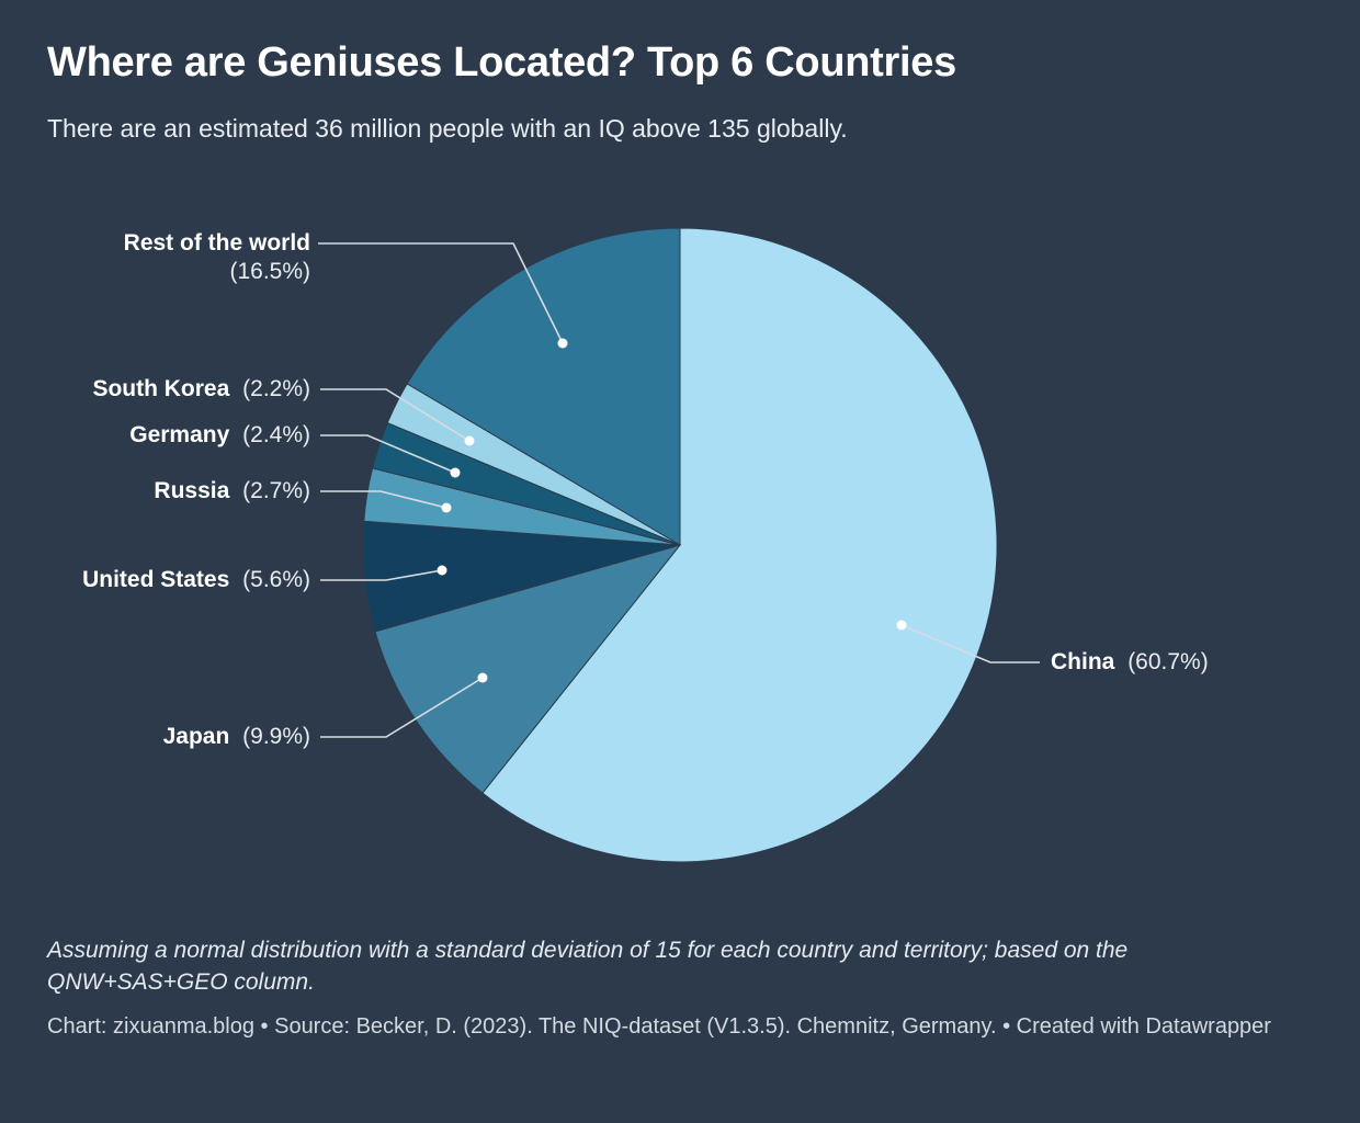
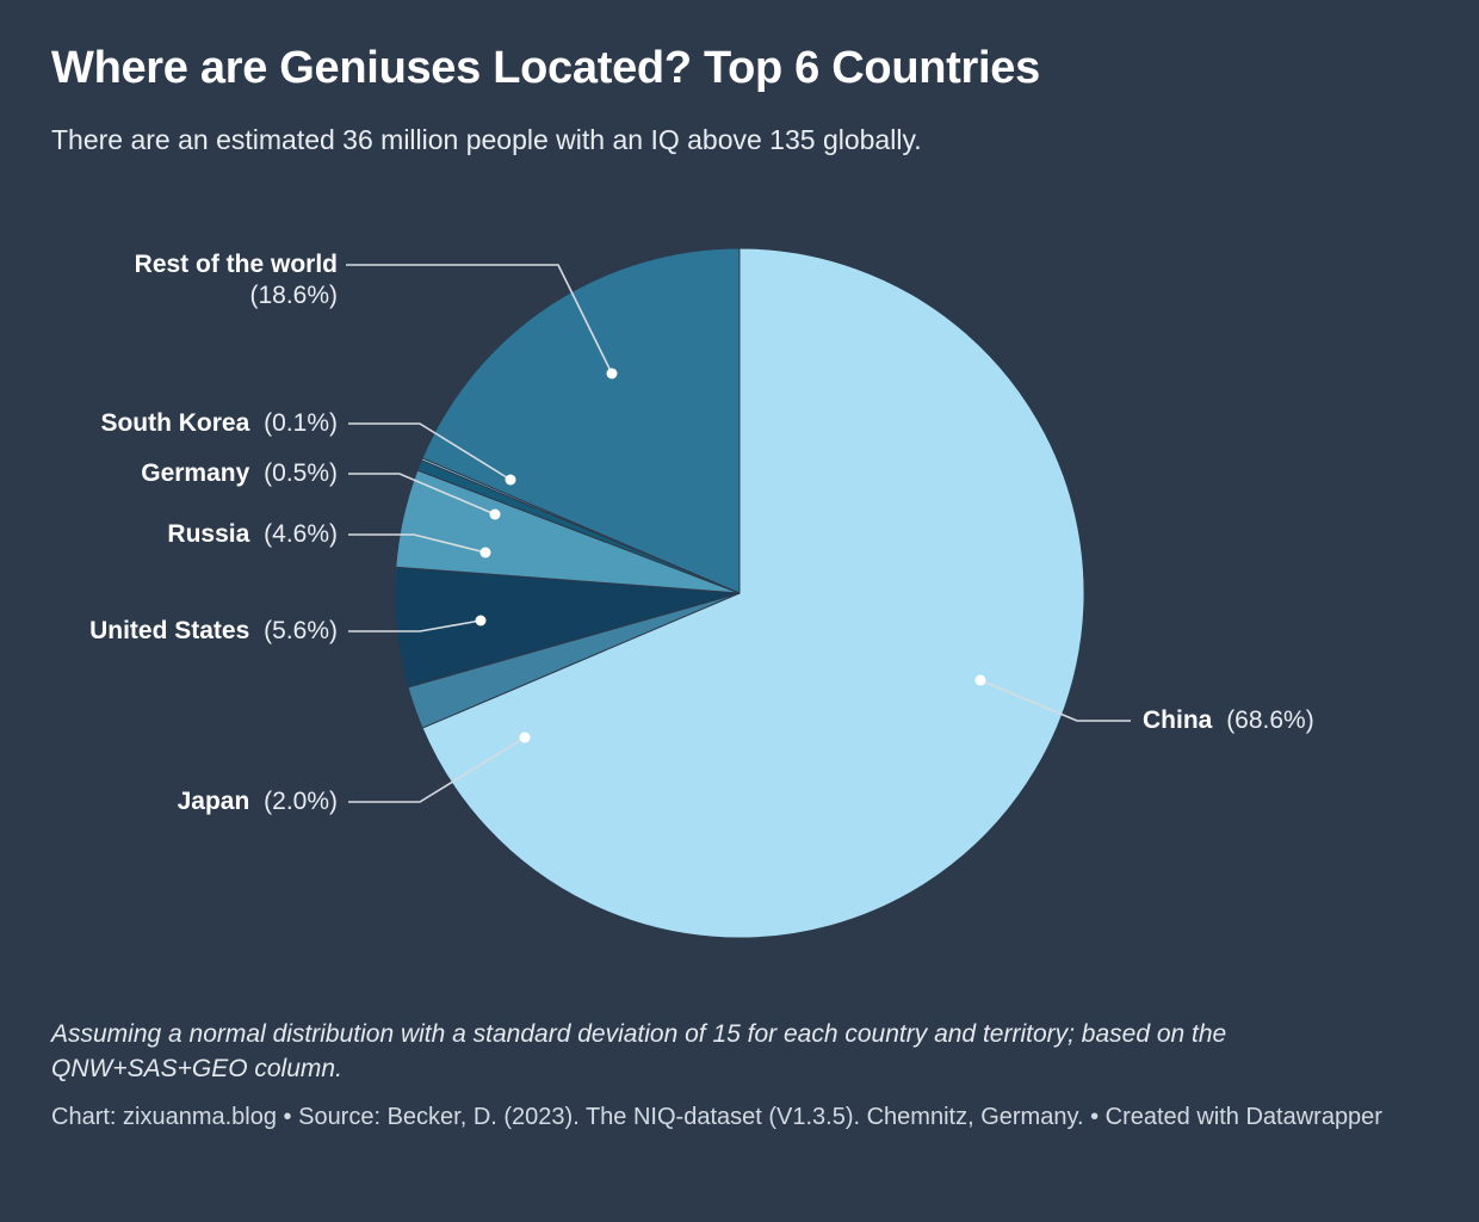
China: 60.7% -> 68.6%
Japan: 9.9% -> 2.0%
Russia: 2.7% -> 4.6%
Germany: 2.4% -> 0.5%
South Korea: 2.2% -> 0.1%
Rest of the world: 16.5% -> 18.6%
